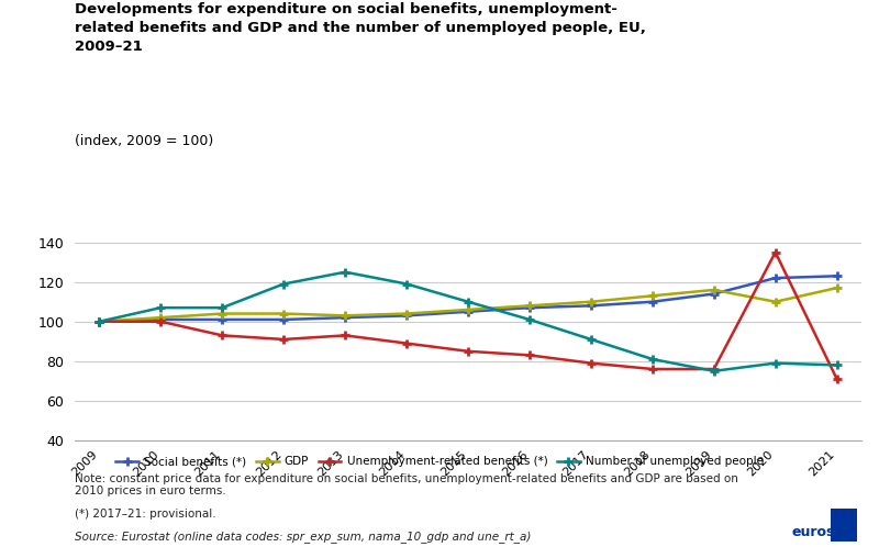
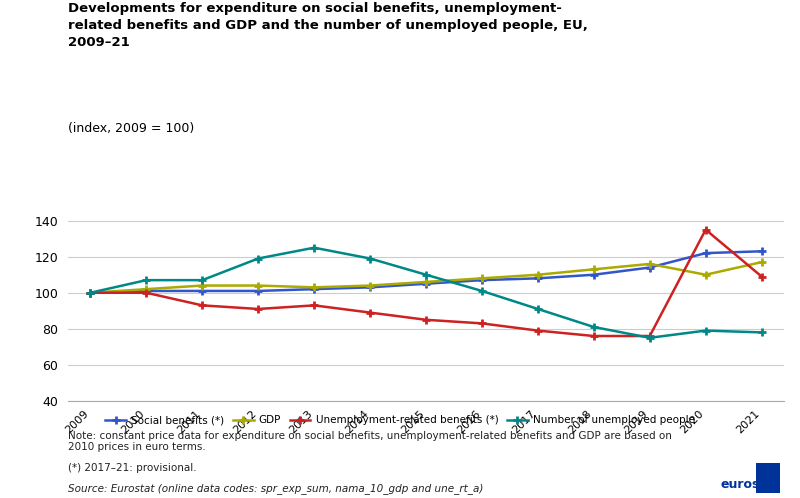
Unemployment-related benefits (*)/2021: 71 -> 109
